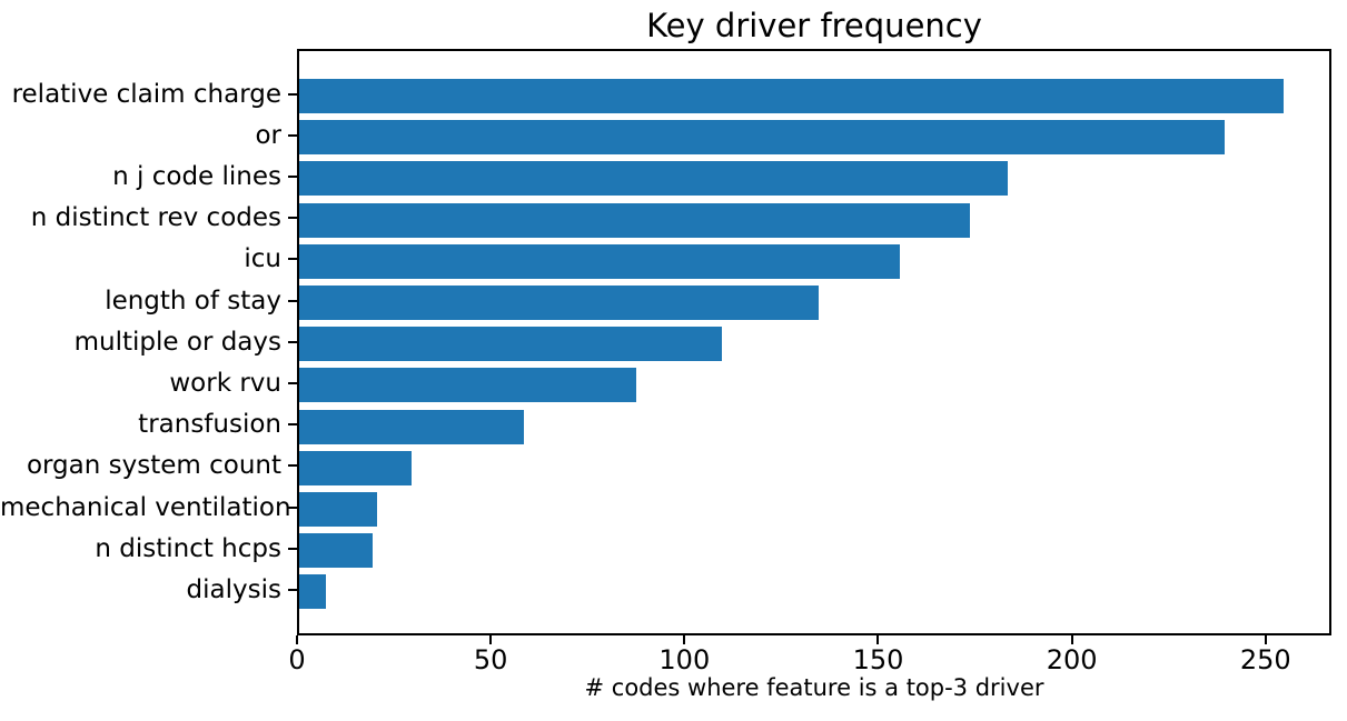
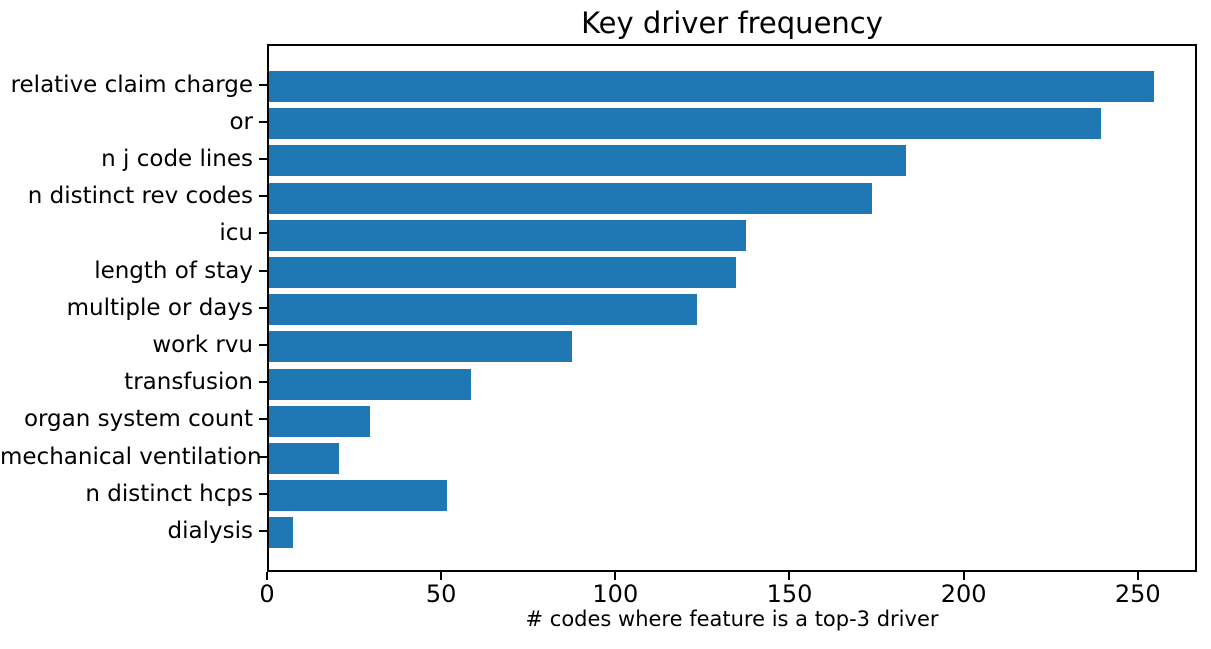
icu: 155 -> 137
multiple or days: 109 -> 123
n distinct hcps: 19 -> 51
